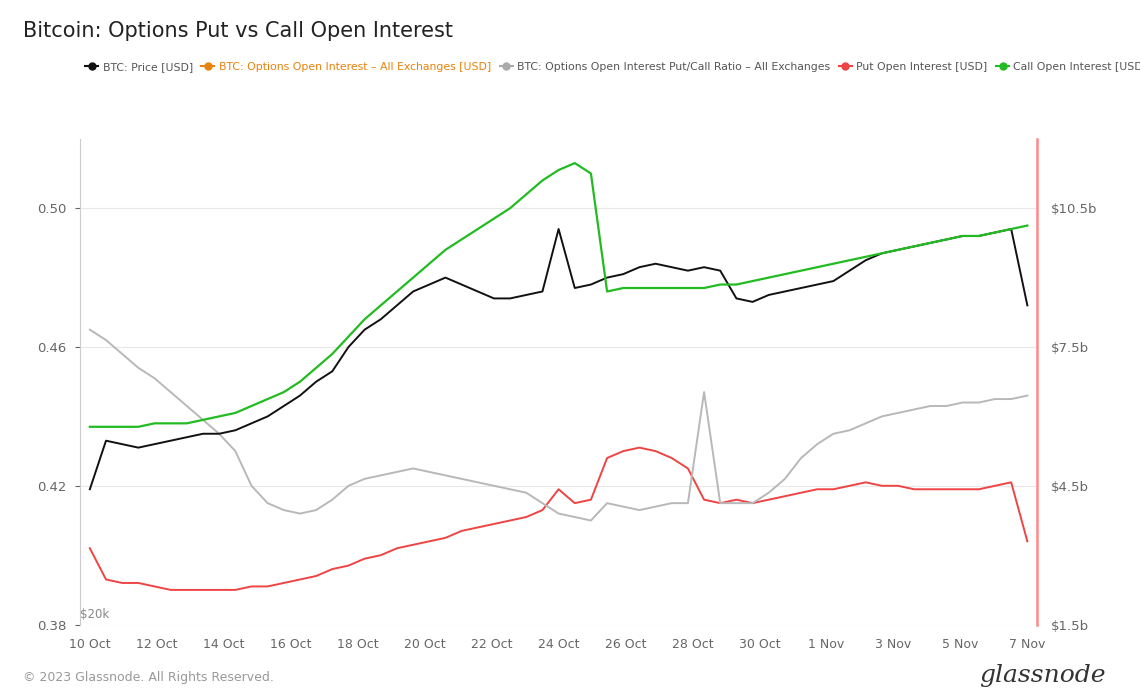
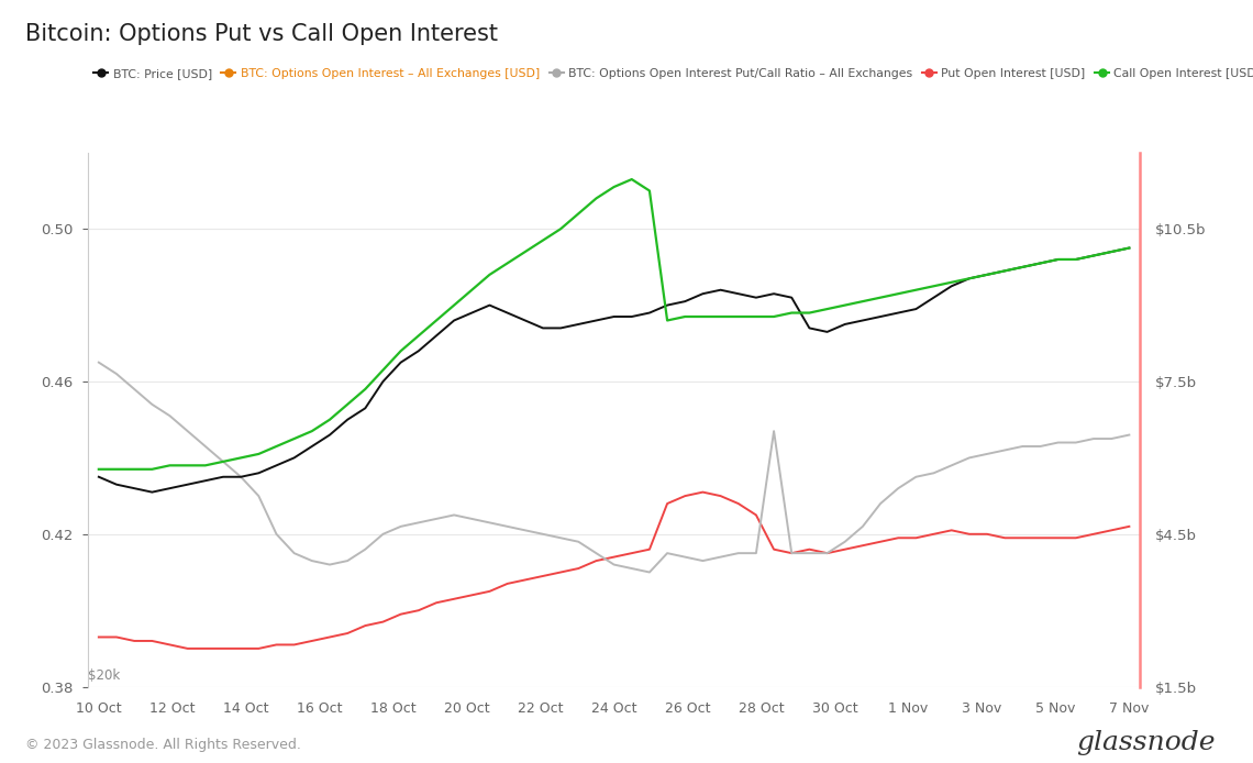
BTC: Price [USD]/10 Oct: 0.419 -> 0.435
Put Open Interest [USD]/10 Oct: 0.402 -> 0.393
BTC: Price [USD]/24 Oct: 0.494 -> 0.477
Put Open Interest [USD]/24 Oct: 0.419 -> 0.414
BTC: Price [USD]/7 Nov: 0.472 -> 0.495
Put Open Interest [USD]/7 Nov: 0.404 -> 0.422
